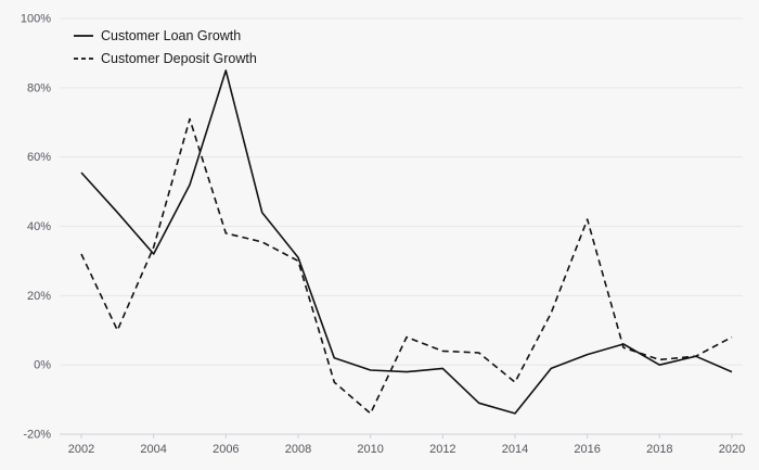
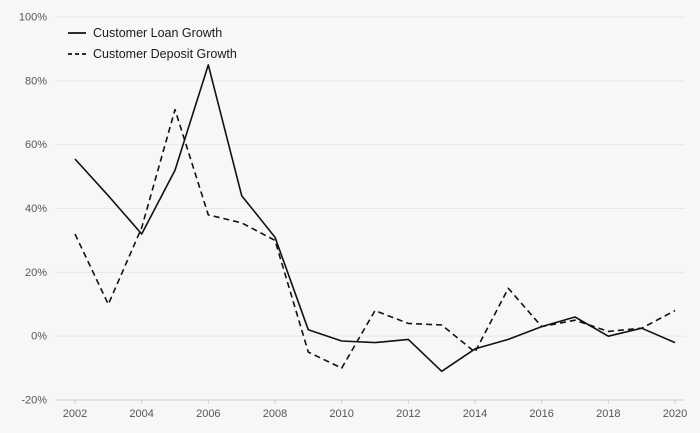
Customer Deposit Growth/2010: -14% -> -10%
Customer Loan Growth/2014: -14% -> -4%
Customer Deposit Growth/2016: 42% -> 3%
